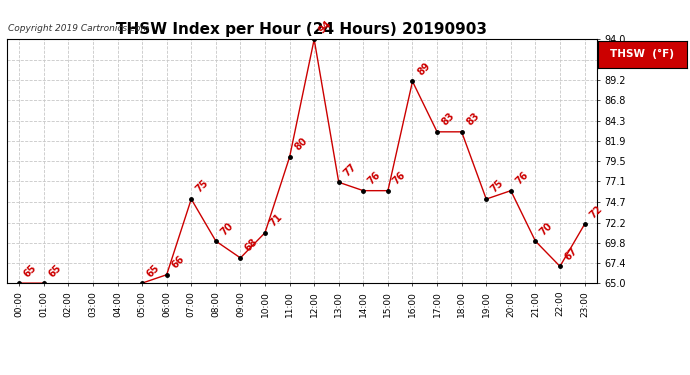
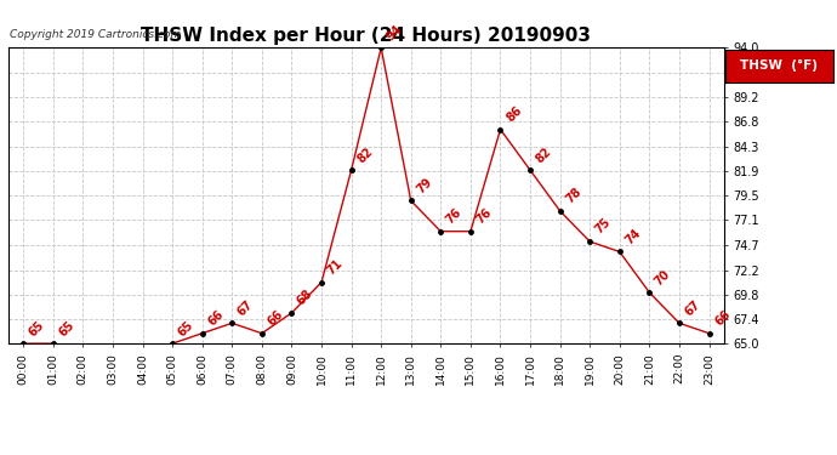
07:00: 75 -> 67
08:00: 70 -> 66
11:00: 80 -> 82
13:00: 77 -> 79
16:00: 89 -> 86
17:00: 83 -> 82
18:00: 83 -> 78
20:00: 76 -> 74
23:00: 72 -> 66
